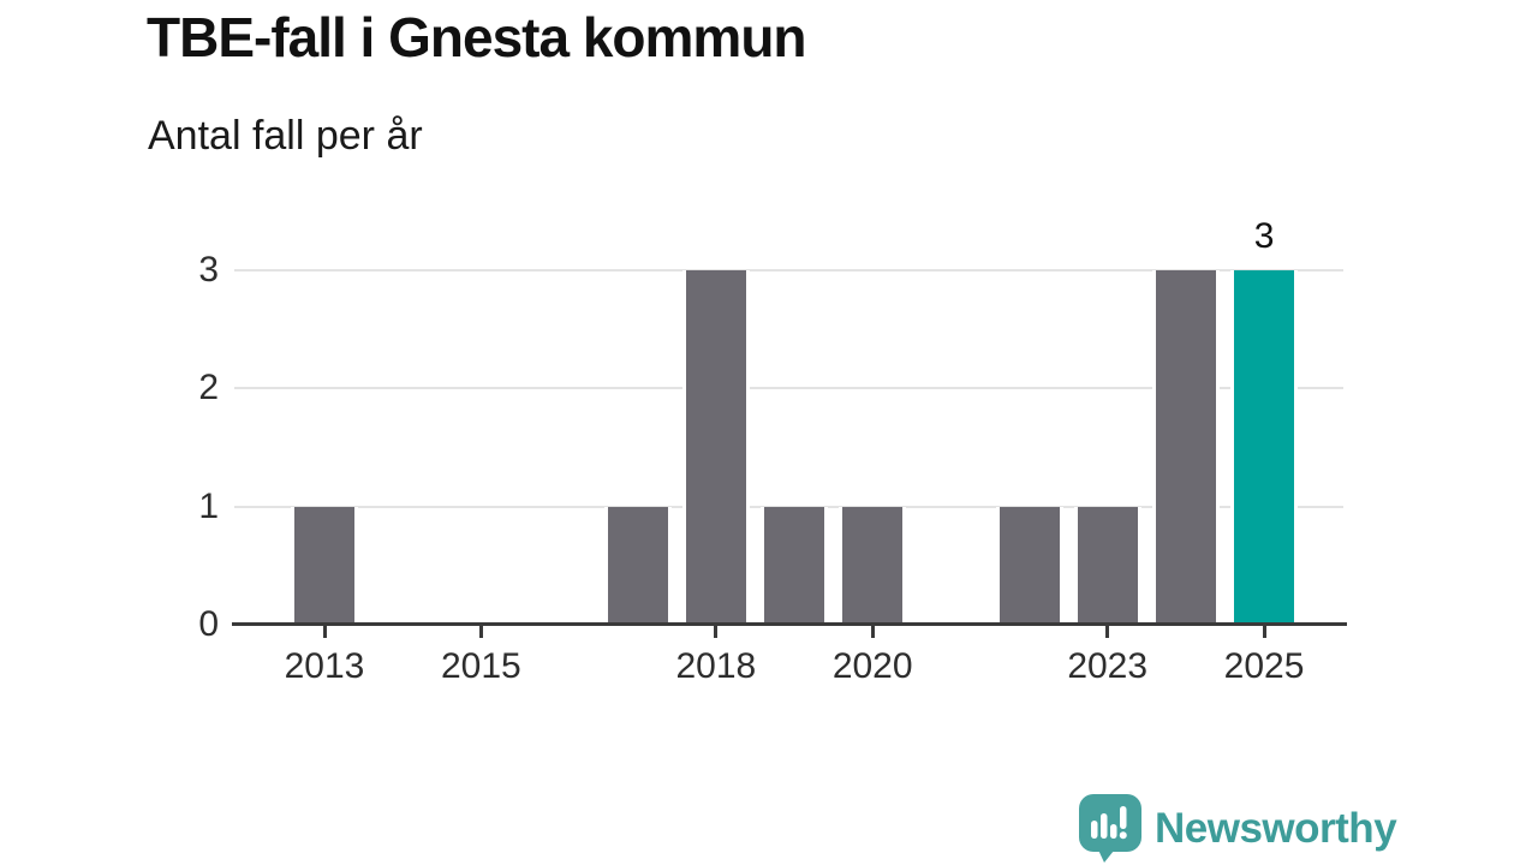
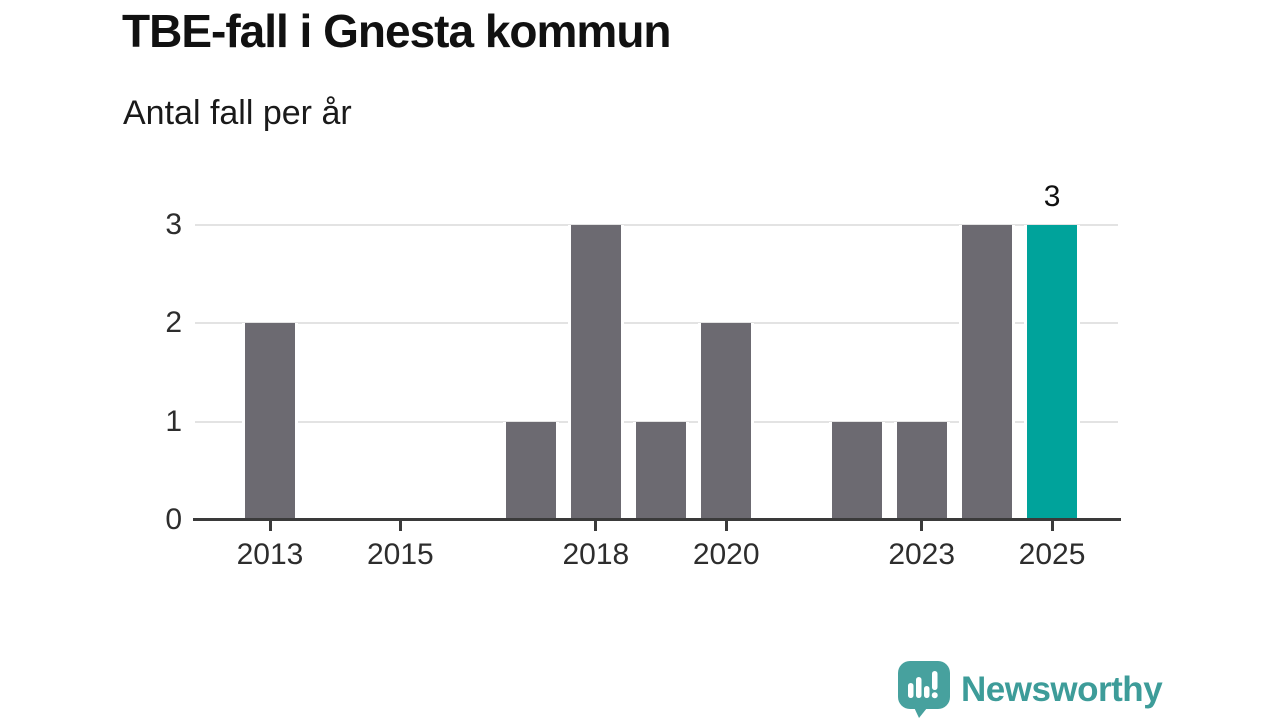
2013: 1 -> 2
2020: 1 -> 2
